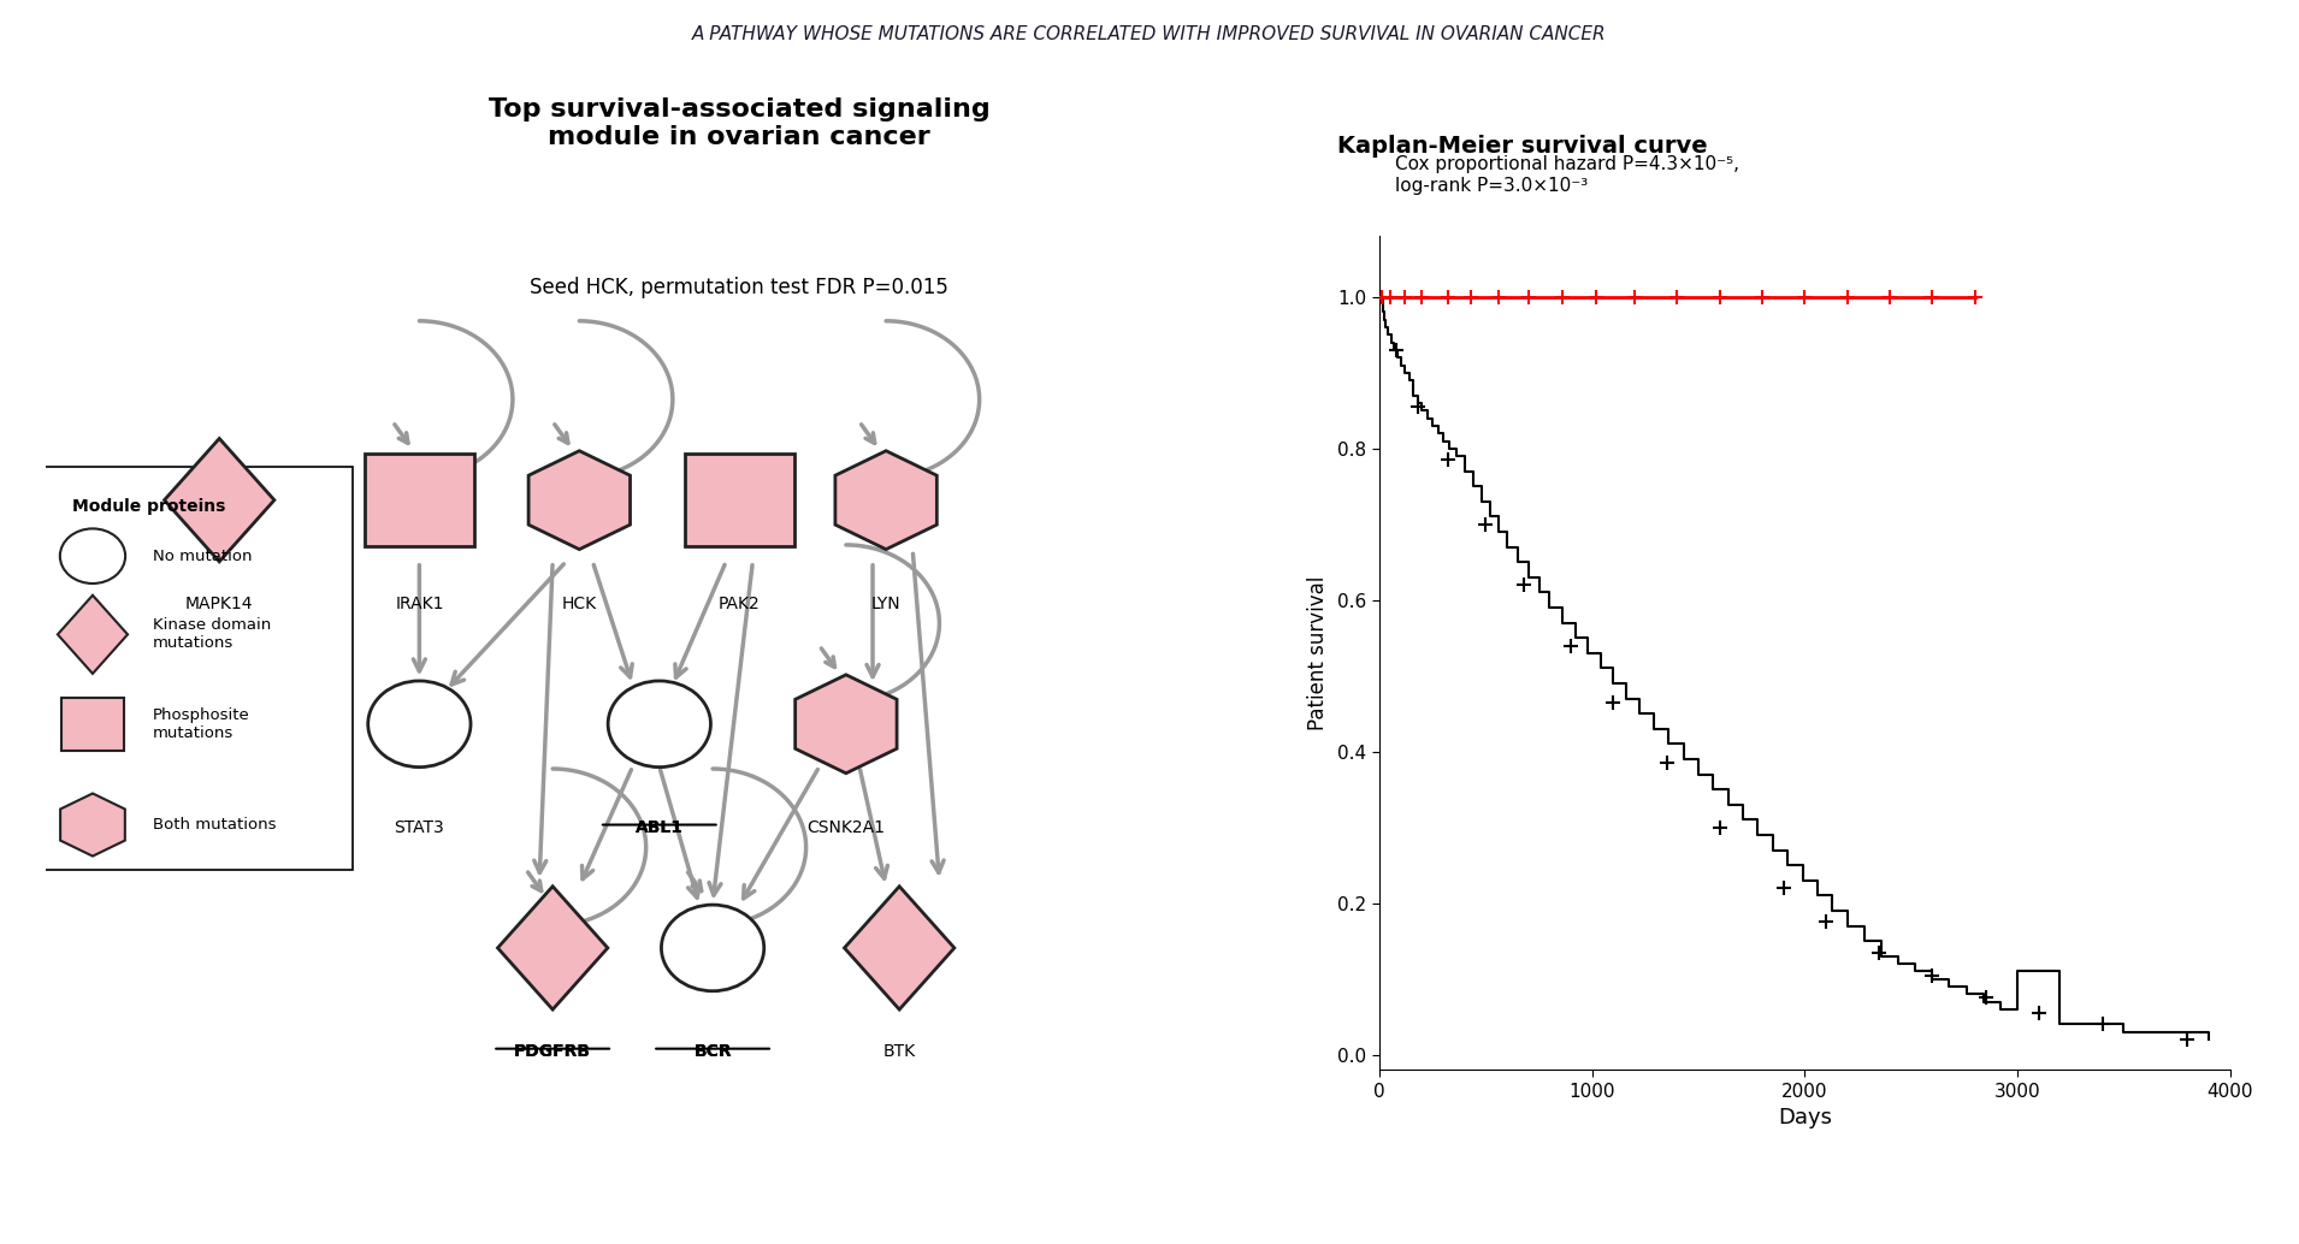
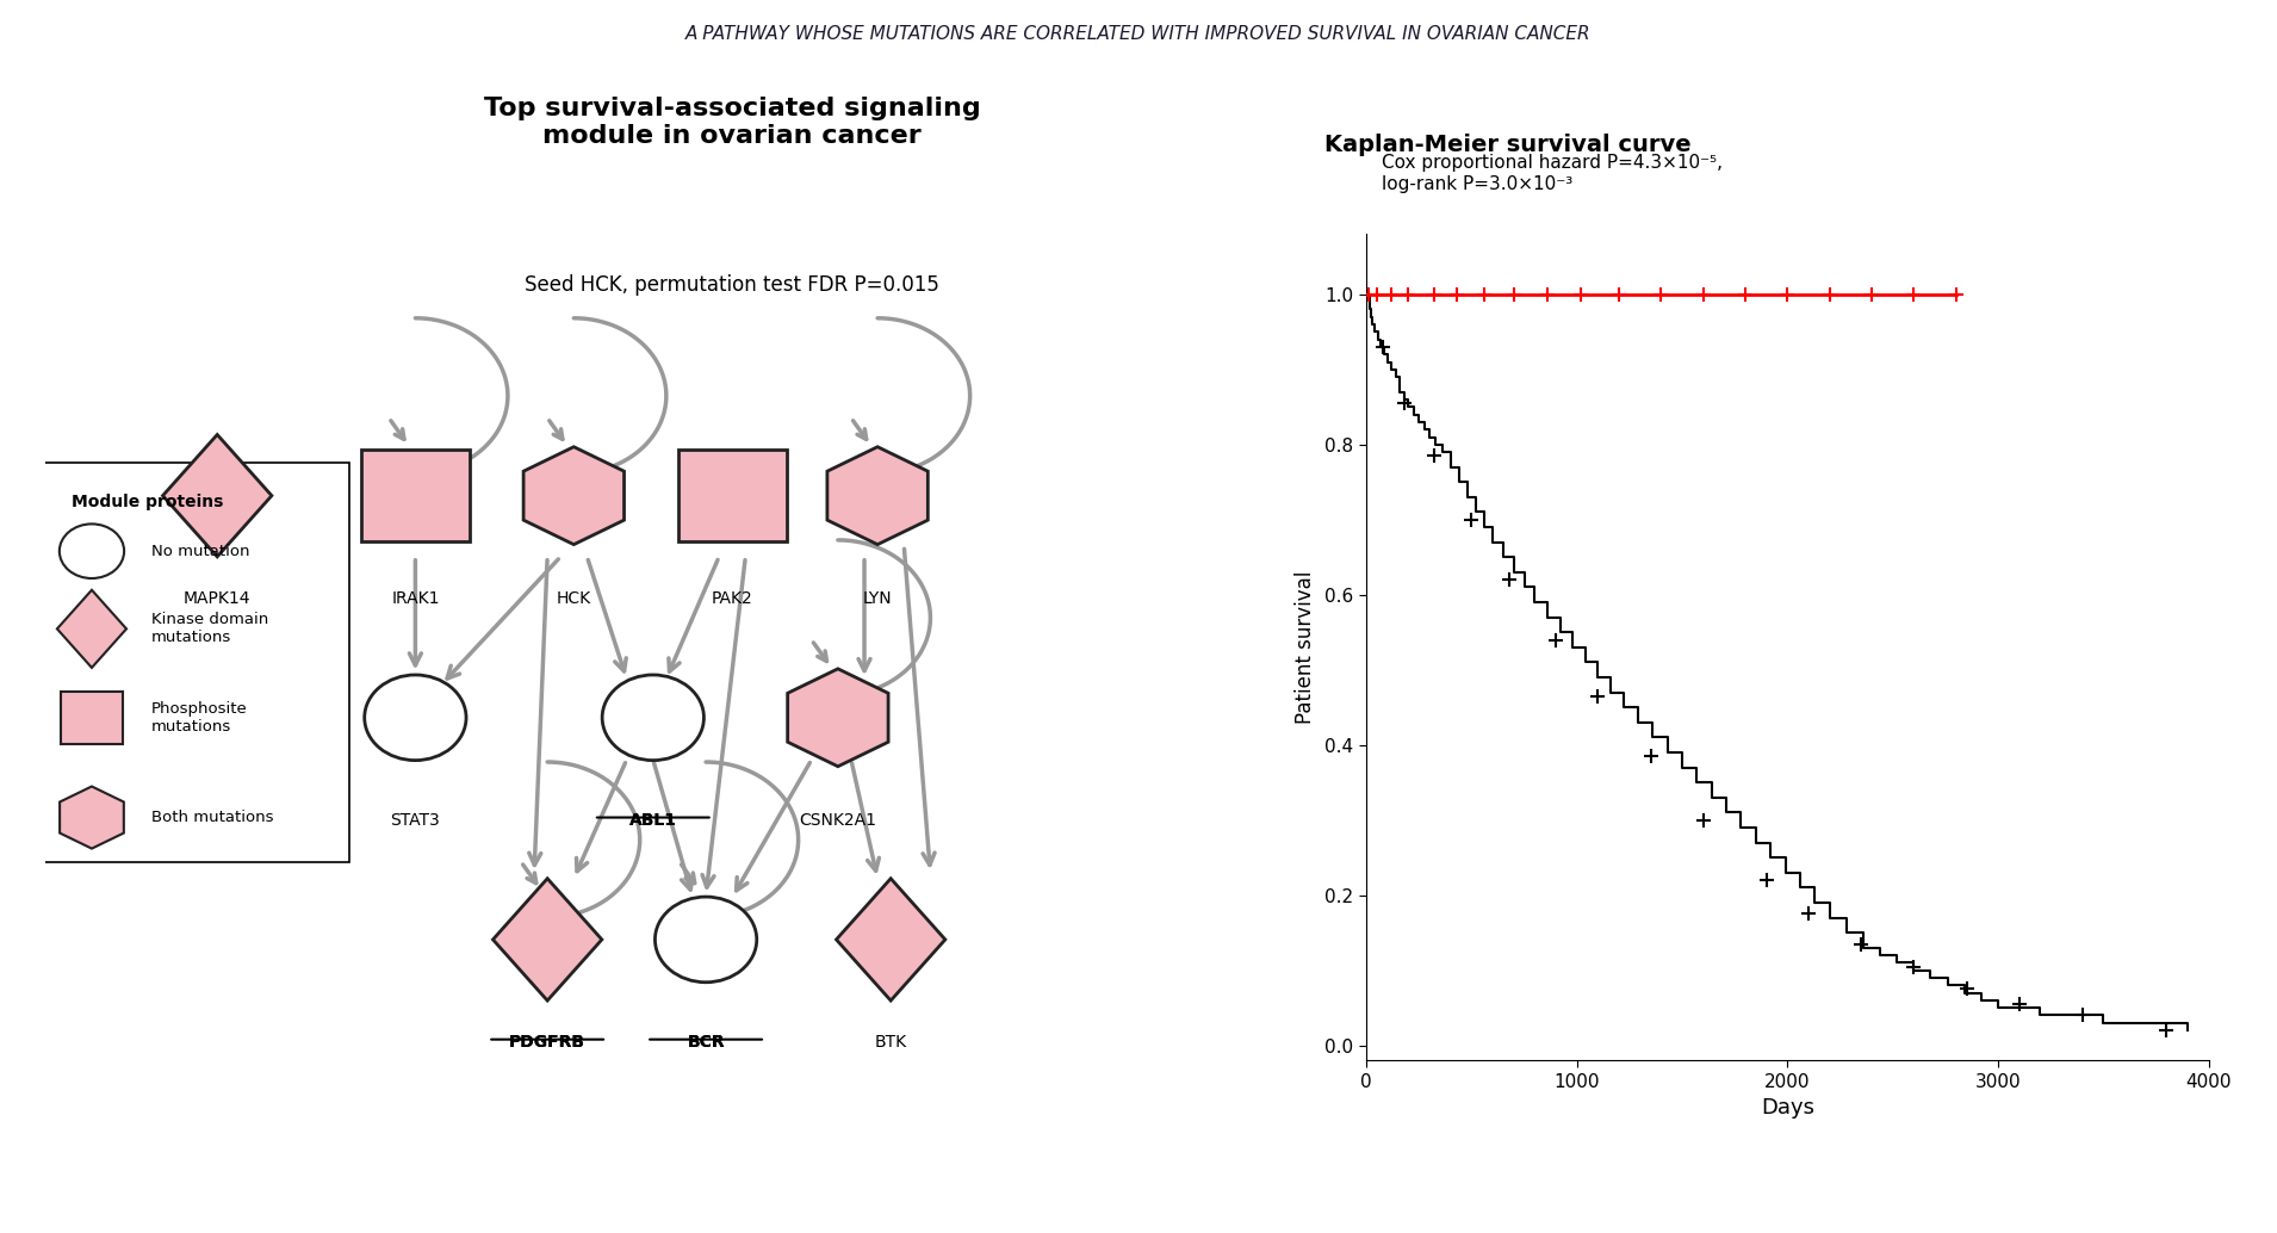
Kaplan-Meier survival curve/3000: 0.11 -> 0.05
